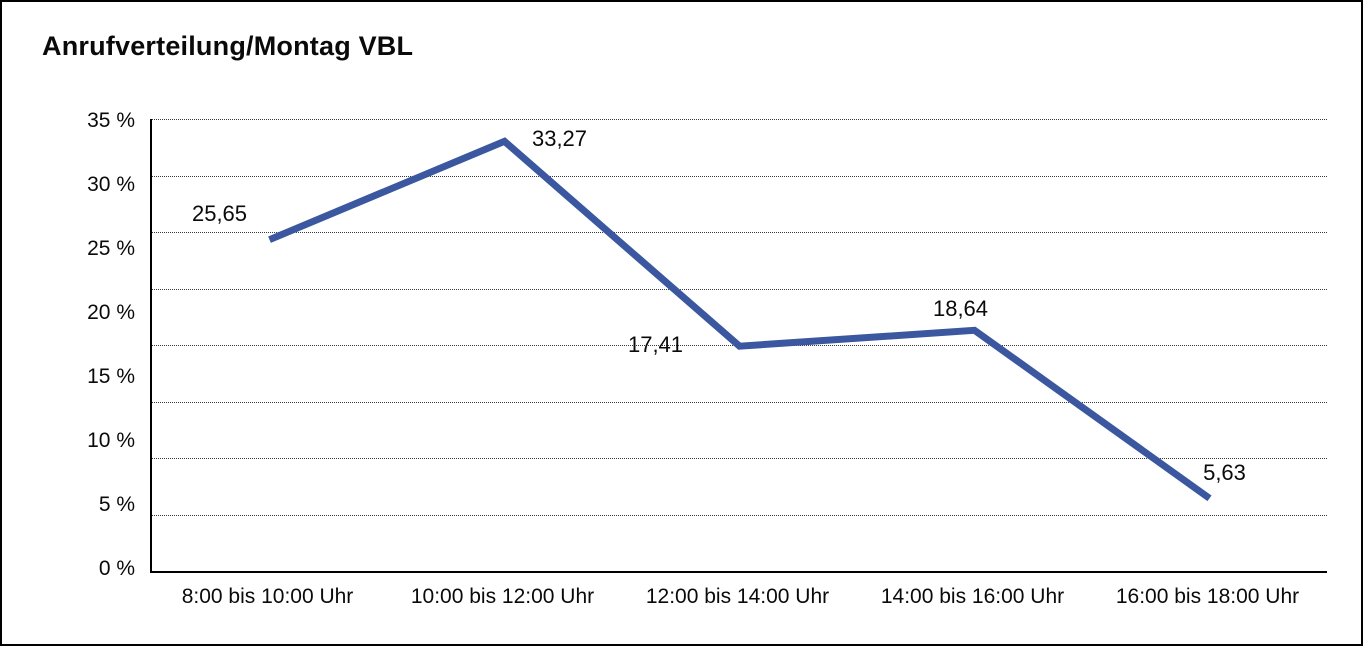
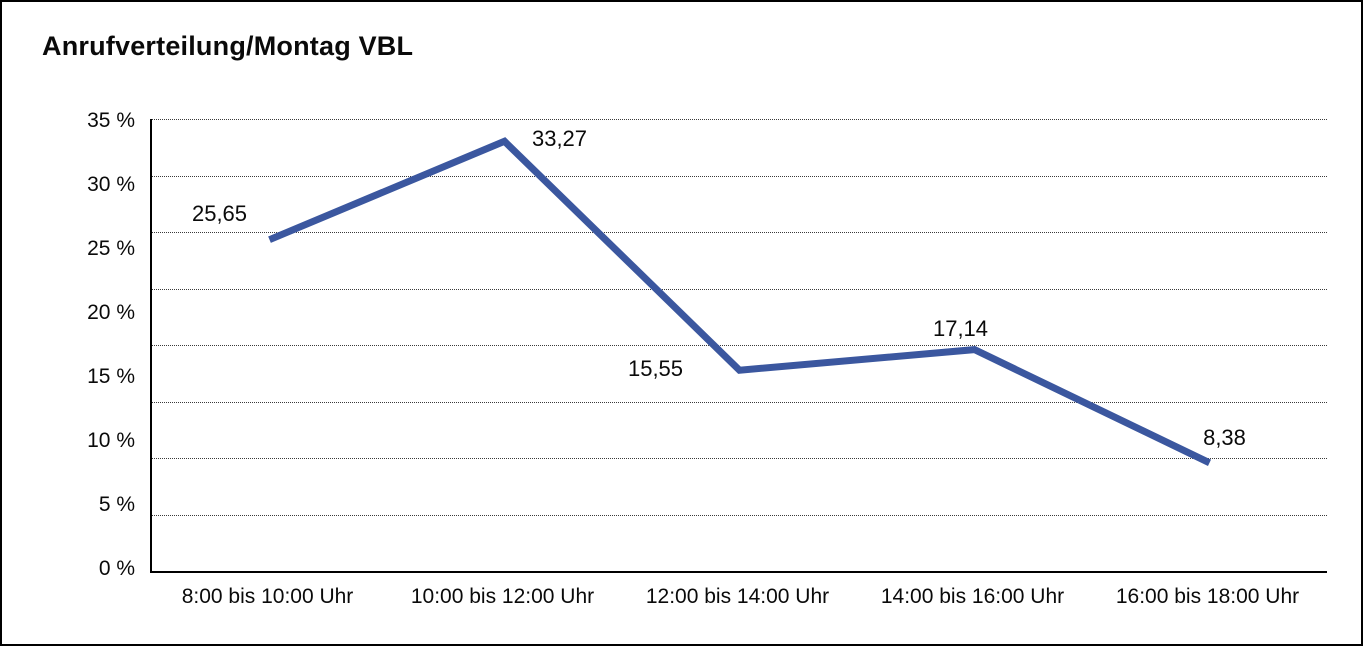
12:00 bis 14:00 Uhr: 17,41 -> 15,55
14:00 bis 16:00 Uhr: 18,64 -> 17,14
16:00 bis 18:00 Uhr: 5,63 -> 8,38
